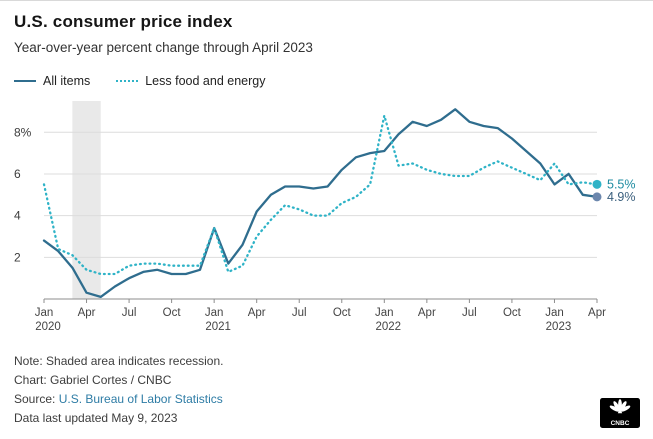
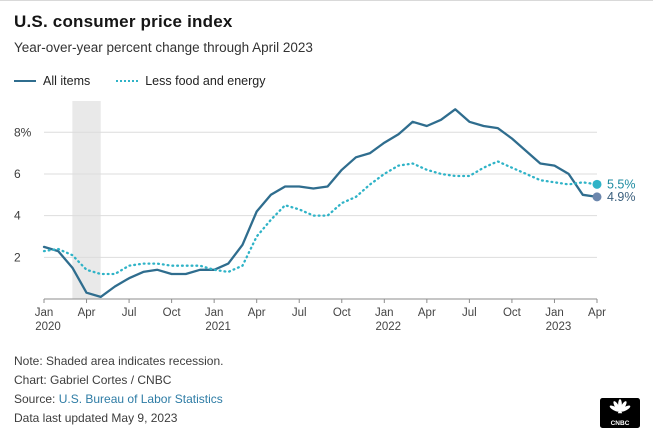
All items/Jan 2020: 2.8% -> 2.5%
Less food and energy/Jan 2020: 5.5% -> 2.3%
All items/Jan 2021: 3.4% -> 1.4%
Less food and energy/Jan 2021: 3.4% -> 1.4%
All items/Jan 2022: 7.1% -> 7.5%
Less food and energy/Jan 2022: 8.8% -> 6.0%
All items/Jan 2023: 5.5% -> 6.4%
Less food and energy/Jan 2023: 6.5% -> 5.6%
